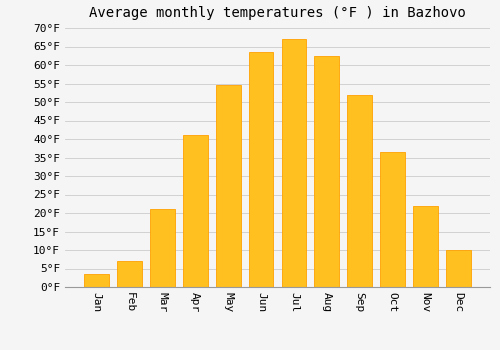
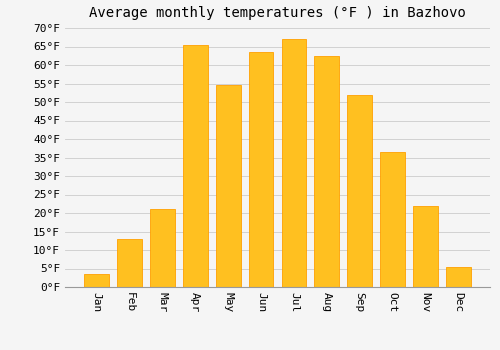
Feb: 7.0°F -> 13.0°F
Apr: 41.0°F -> 65.5°F
Dec: 10.0°F -> 5.5°F
